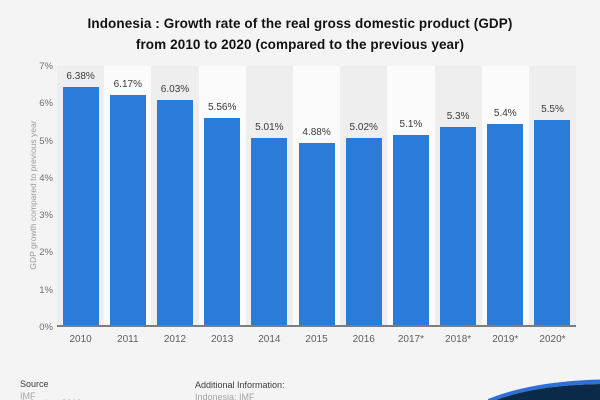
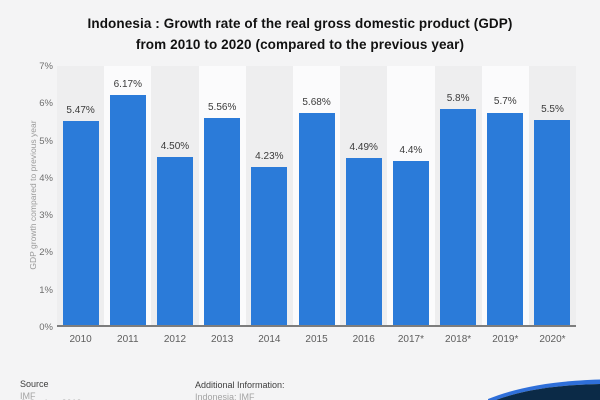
2010: 6.38% -> 5.47%
2012: 6.03% -> 4.50%
2014: 5.01% -> 4.23%
2015: 4.88% -> 5.68%
2016: 5.02% -> 4.49%
2017*: 5.1% -> 4.4%
2018*: 5.3% -> 5.8%
2019*: 5.4% -> 5.7%
